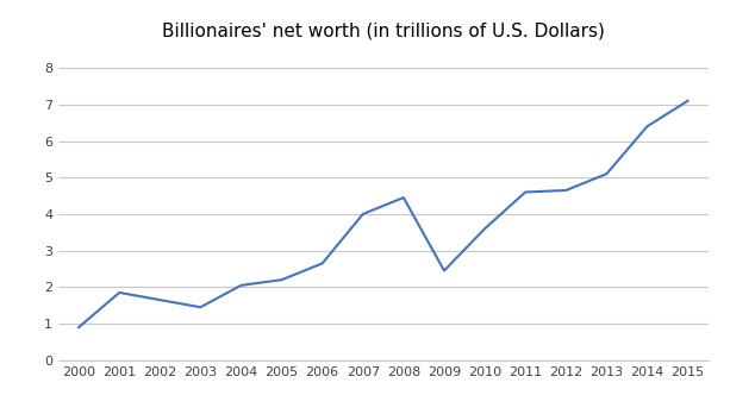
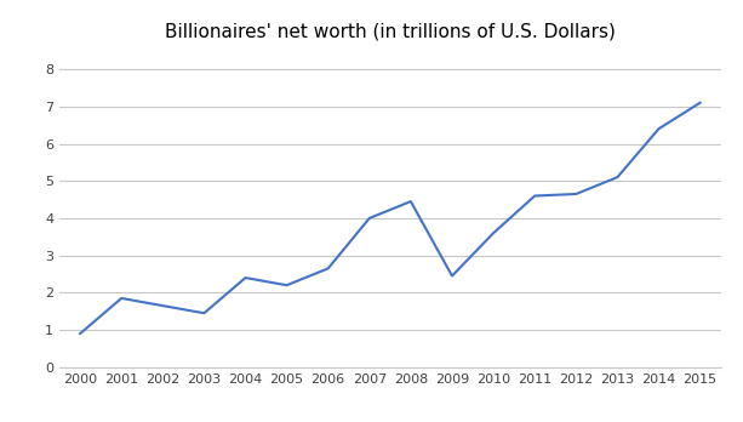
2004: 2.05 -> 2.40
